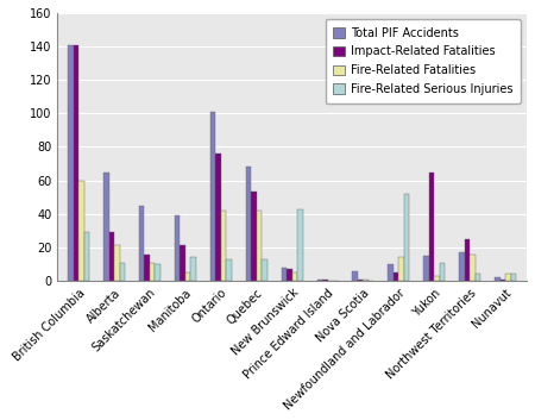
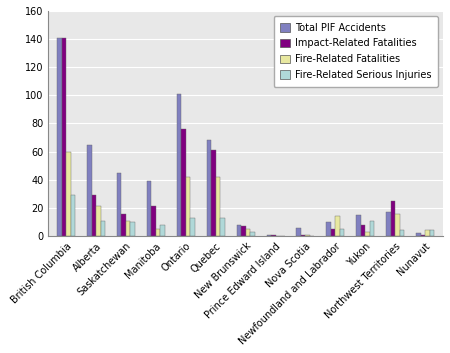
Fire-Related Serious Injuries/Manitoba: 14 -> 8
Impact-Related Fatalities/Quebec: 53 -> 61
Fire-Related Serious Injuries/New Brunswick: 43 -> 3
Fire-Related Serious Injuries/Newfoundland and Labrador: 52 -> 5
Impact-Related Fatalities/Yukon: 65 -> 8
